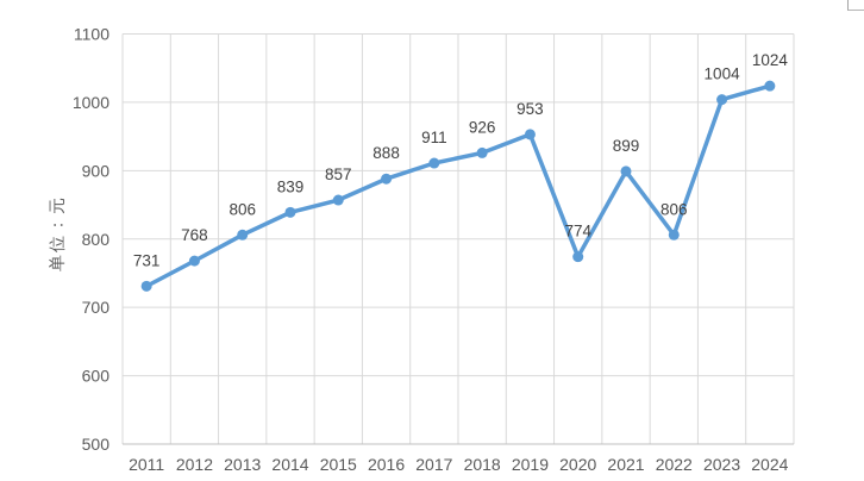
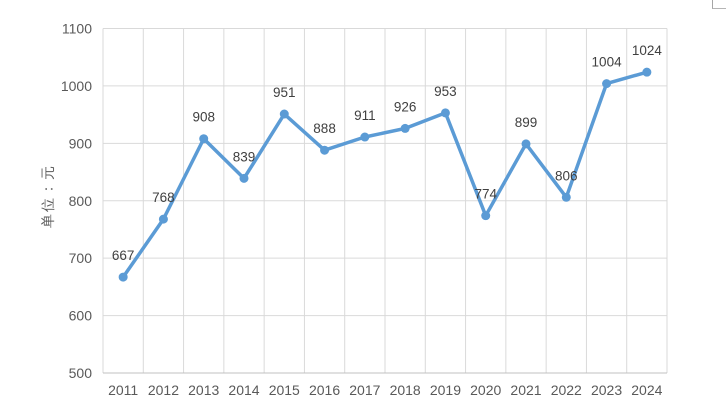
2011: 731 -> 667
2013: 806 -> 908
2015: 857 -> 951
